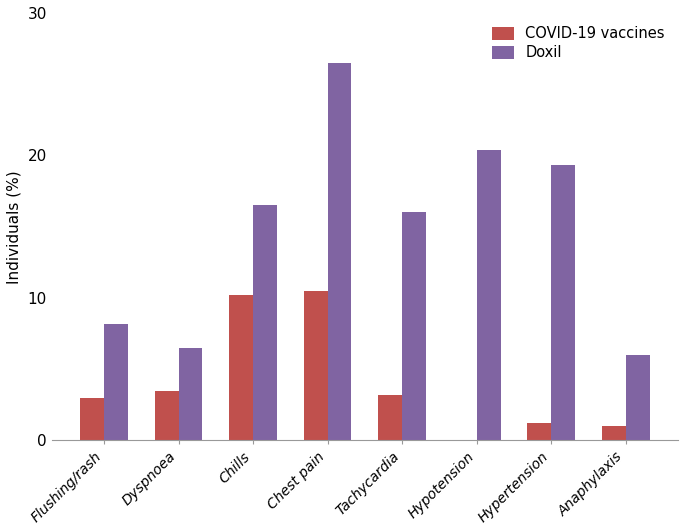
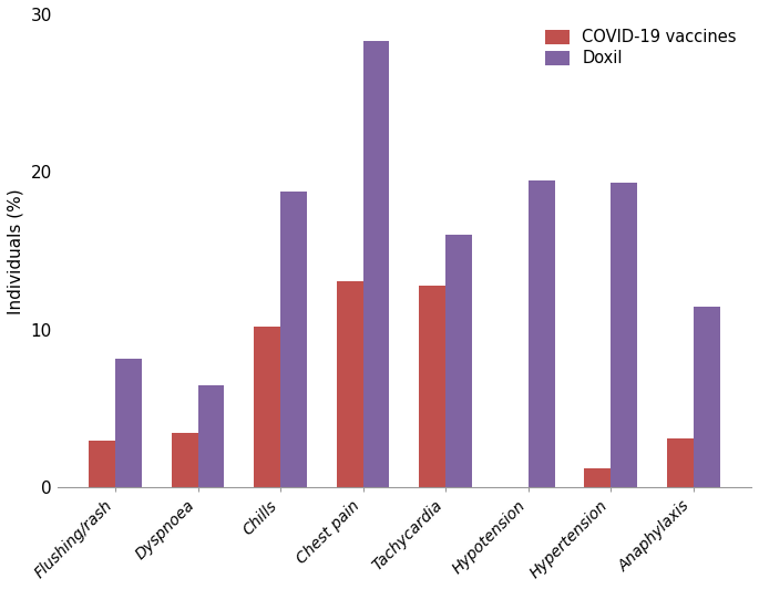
Doxil/Chills: 16.5 -> 18.8
COVID-19 vaccines/Chest pain: 10.5 -> 13.1
Doxil/Chest pain: 26.5 -> 28.3
COVID-19 vaccines/Tachycardia: 3.2 -> 12.8
Doxil/Hypotension: 20.4 -> 19.5
COVID-19 vaccines/Anaphylaxis: 1.0 -> 3.1
Doxil/Anaphylaxis: 6.0 -> 11.5
